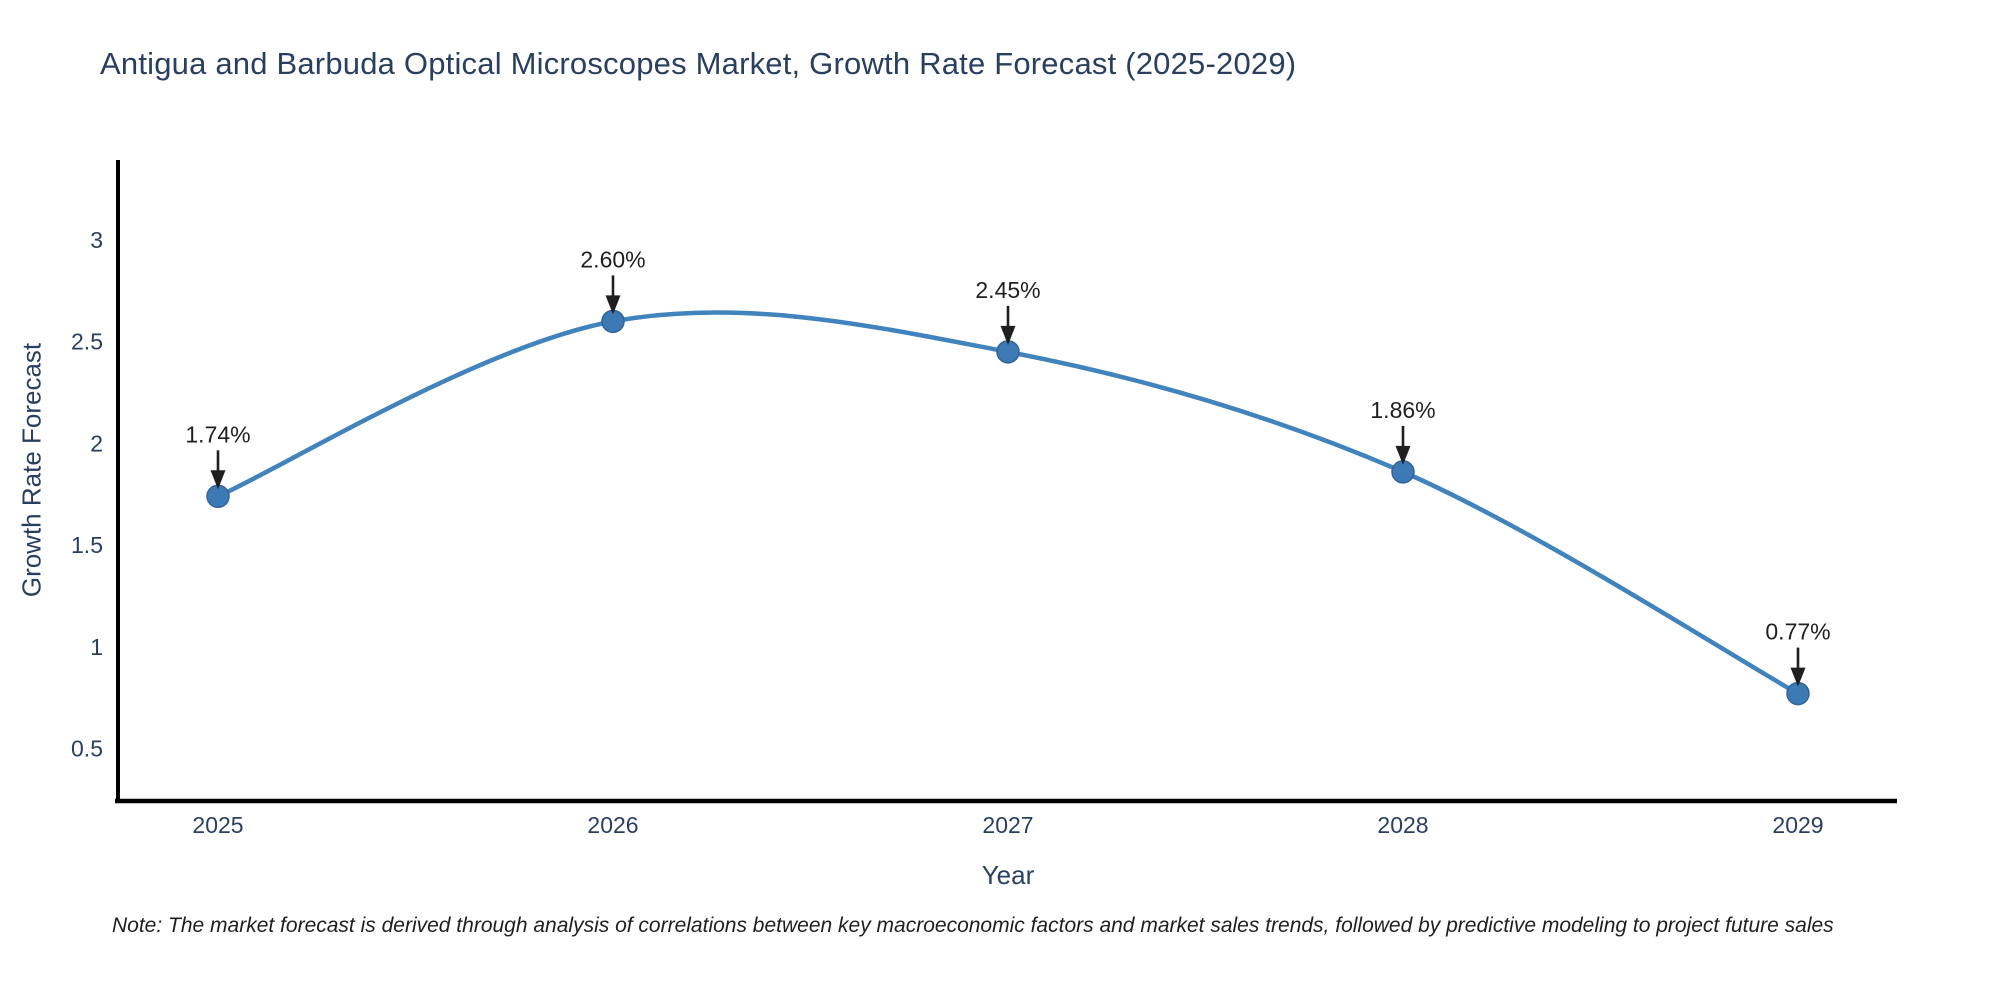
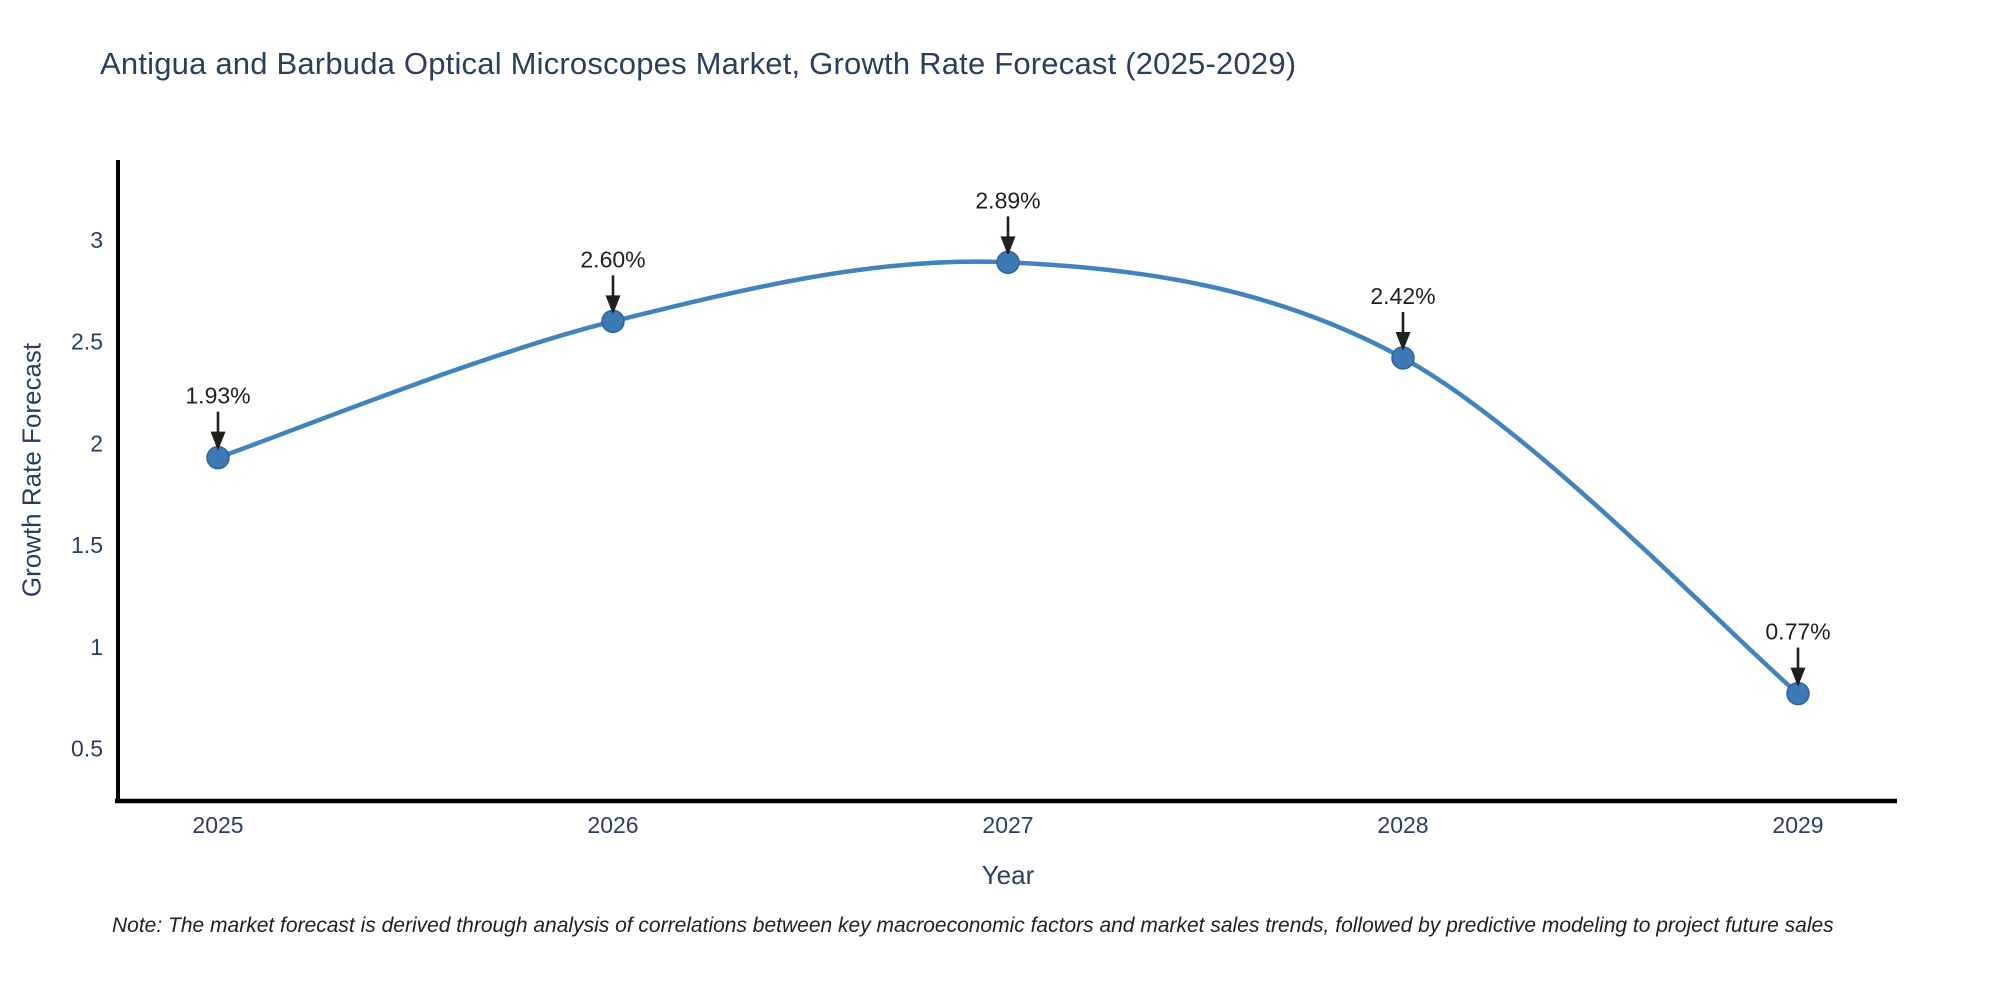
2025: 1.74% -> 1.93%
2027: 2.45% -> 2.89%
2028: 1.86% -> 2.42%
